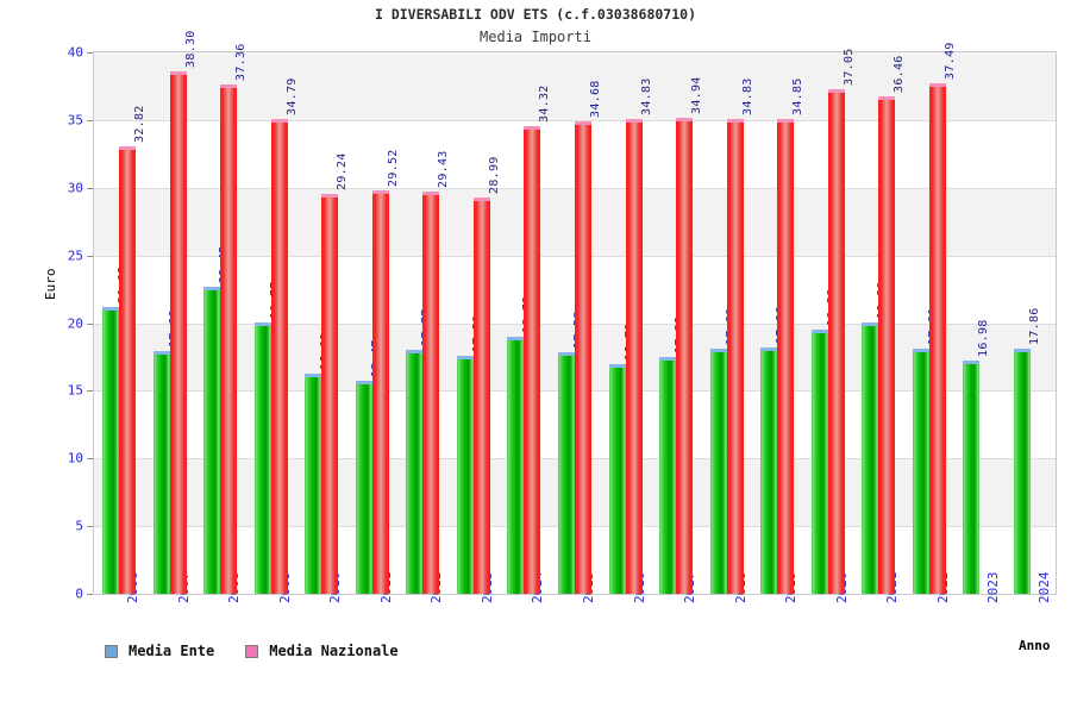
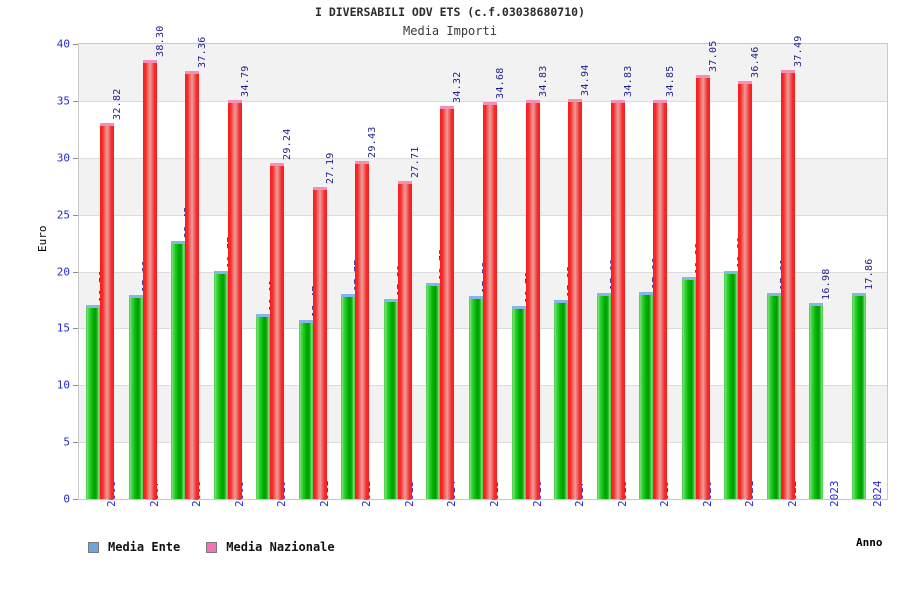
Media Ente/2006: 20.92 -> 16.76
Media Nazionale/2011: 29.52 -> 27.19
Media Nazionale/2013: 28.99 -> 27.71
